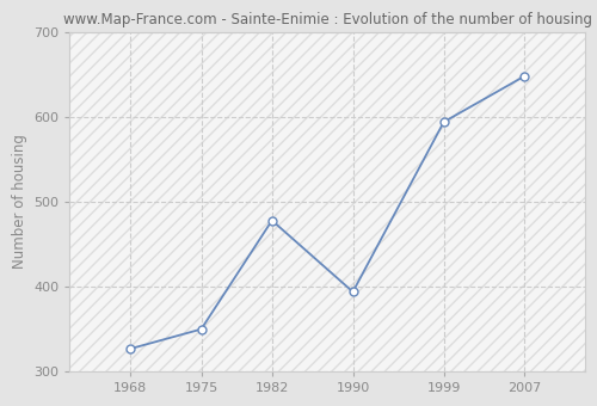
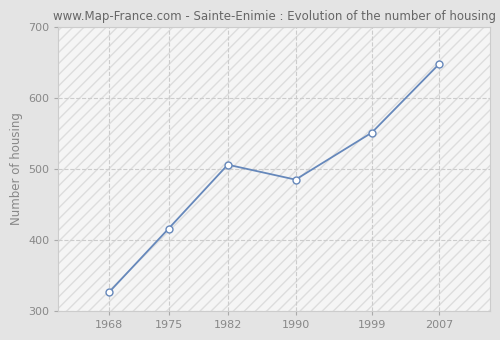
1975: 350 -> 416
1982: 478 -> 506
1990: 394 -> 485
1999: 594 -> 551
